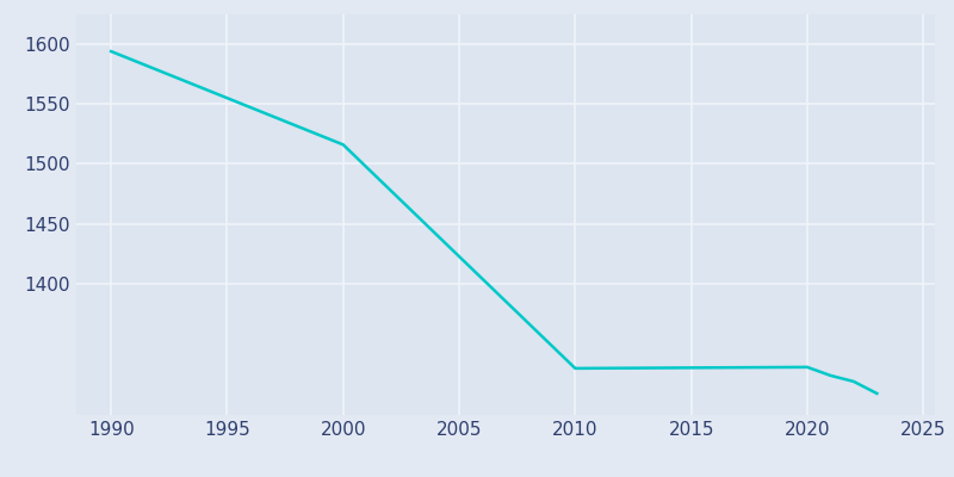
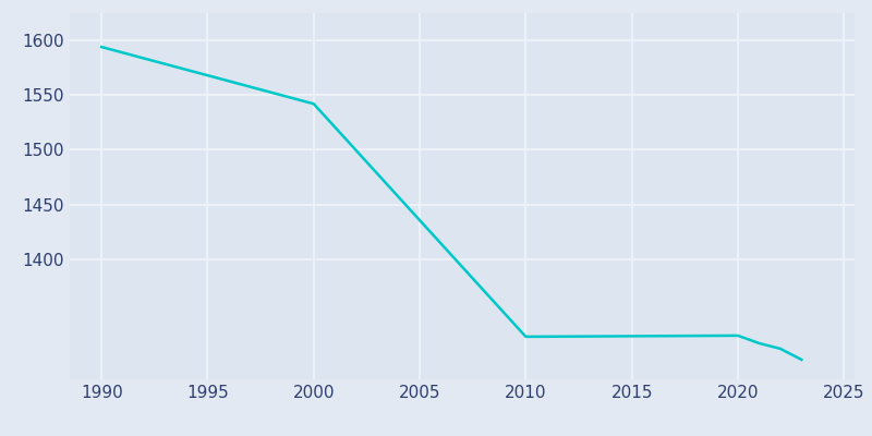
2000: 1516 -> 1542
